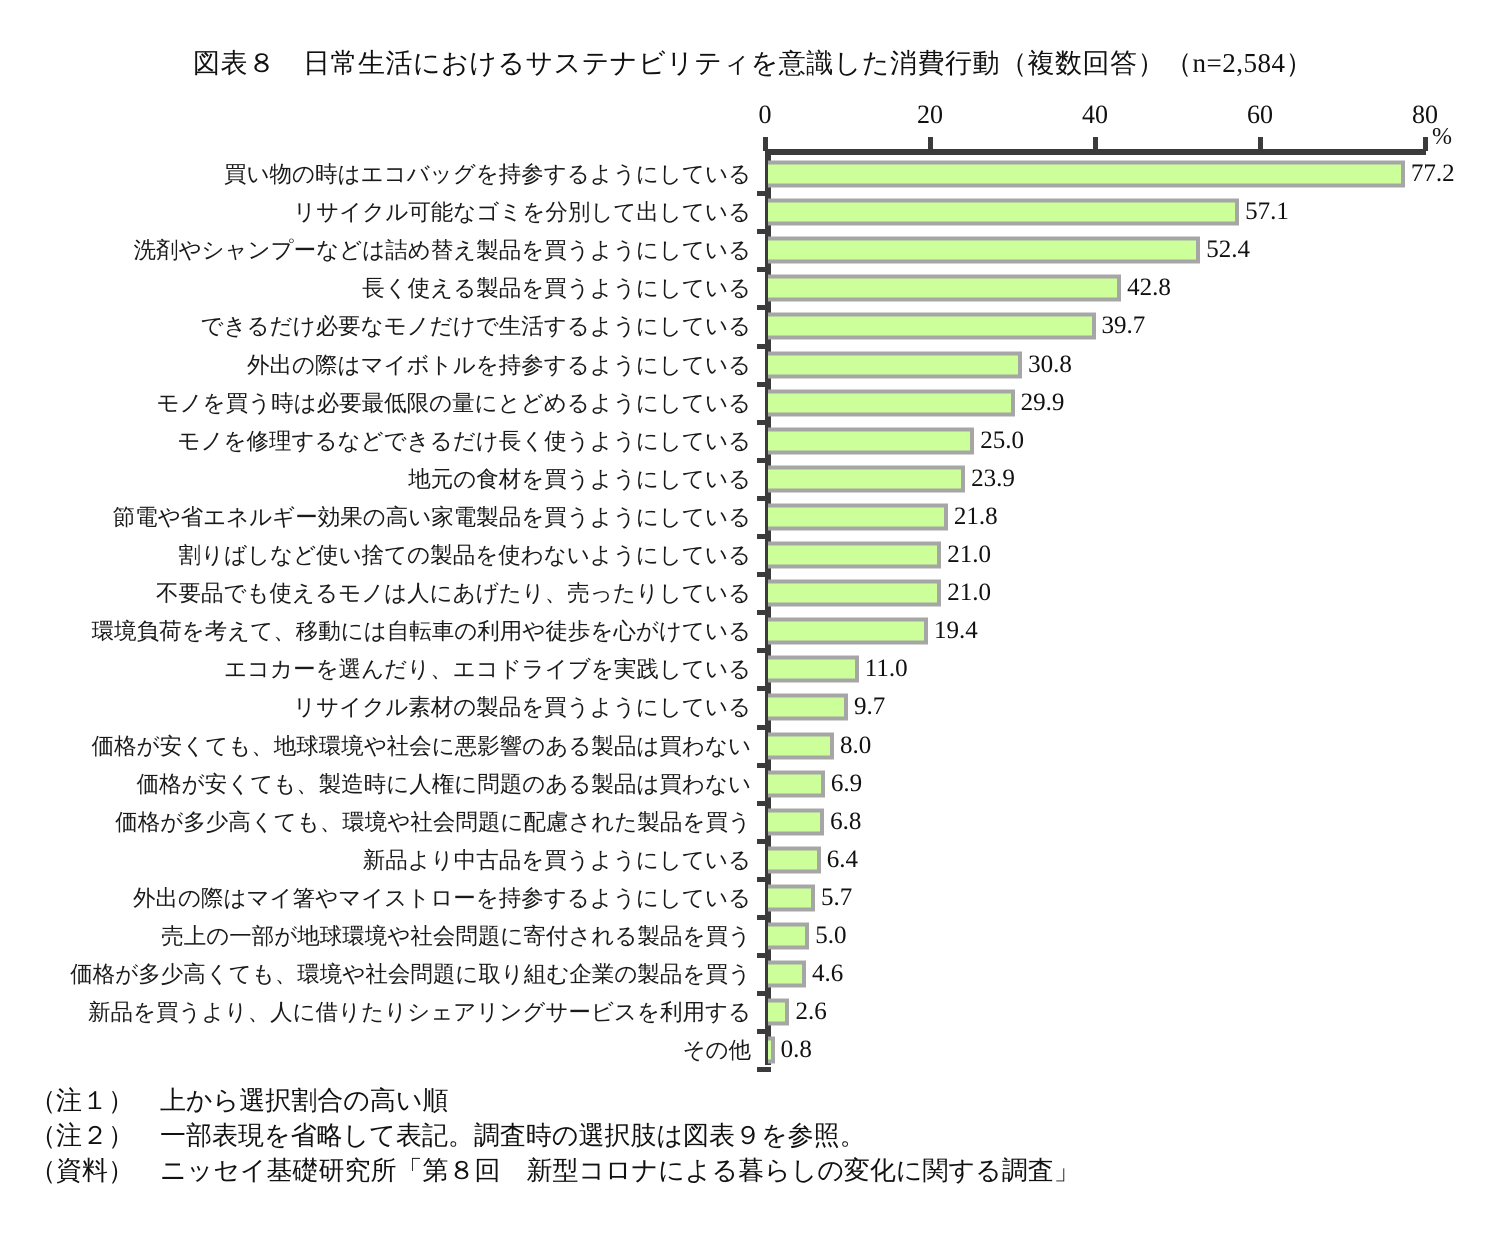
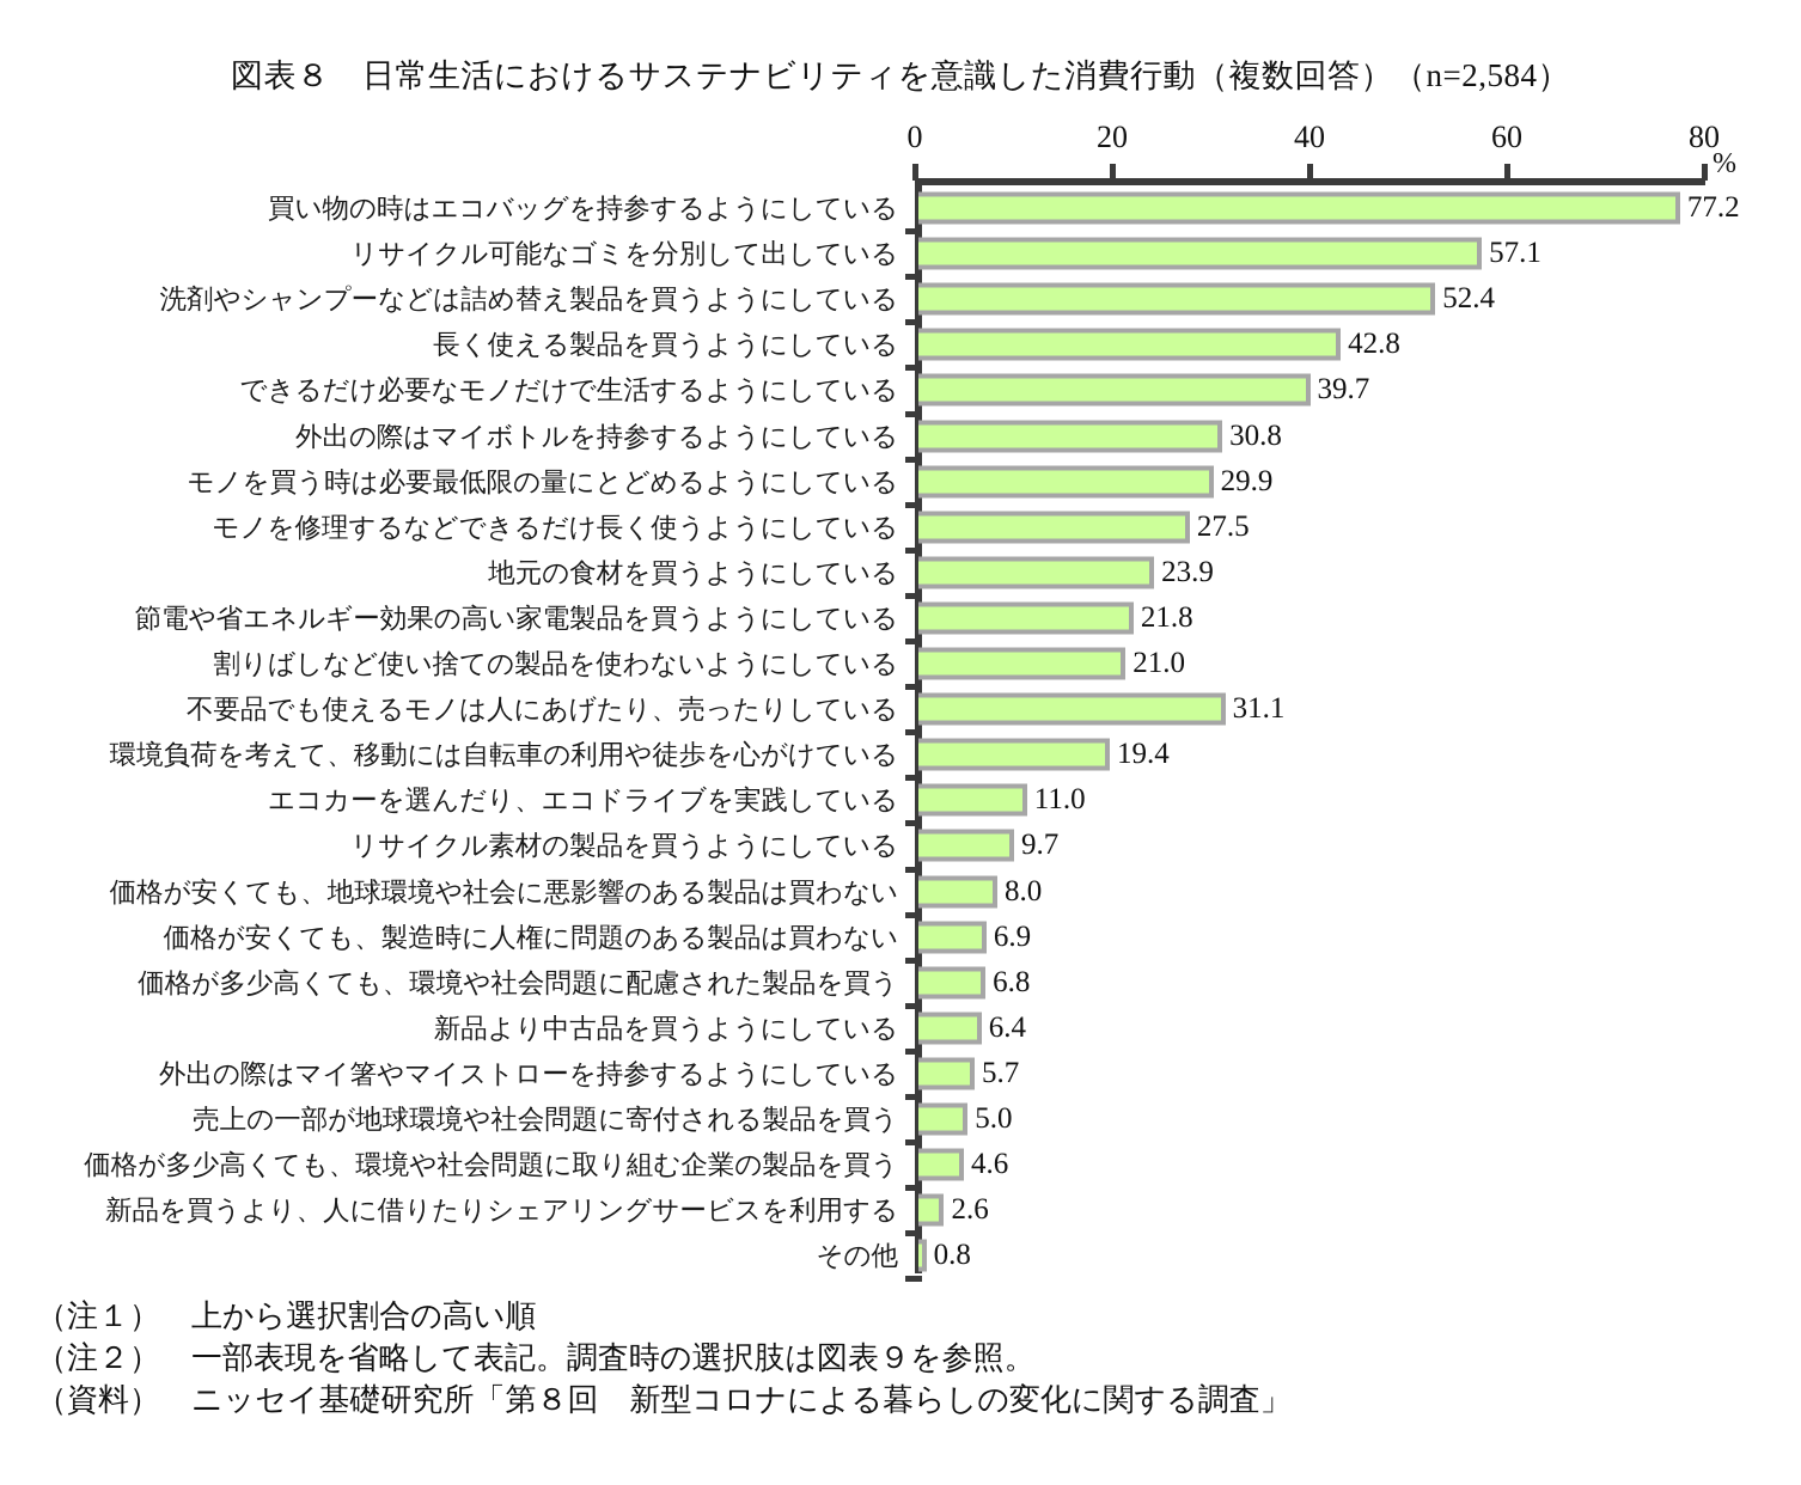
モノを修理するなどできるだけ長く使うようにしている: 25.0 -> 27.5
不要品でも使えるモノは人にあげたり、売ったりしている: 21.0 -> 31.1
